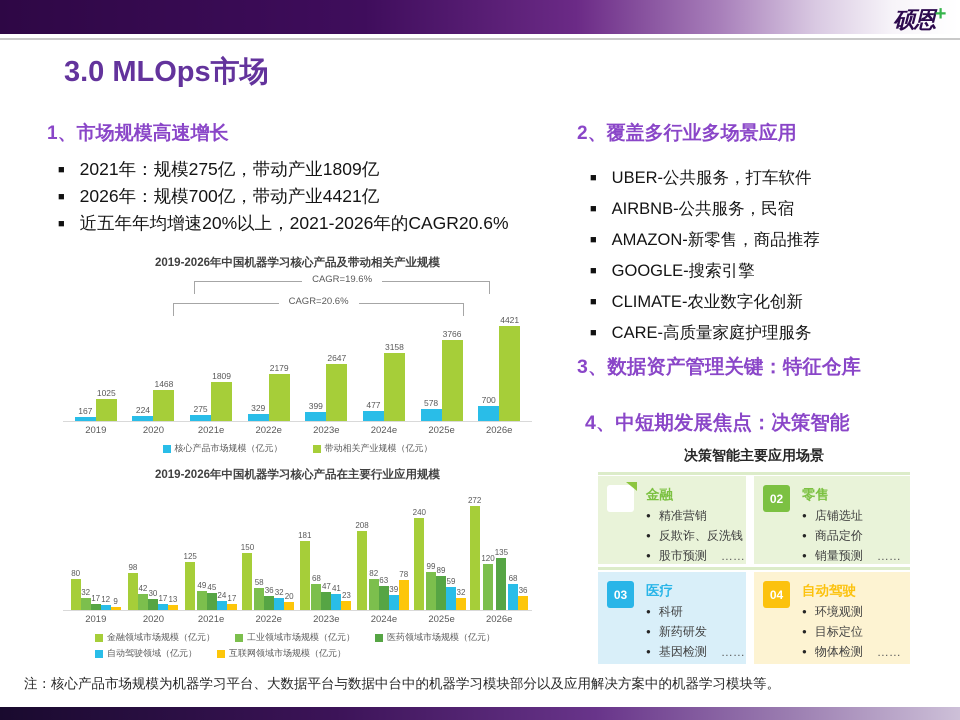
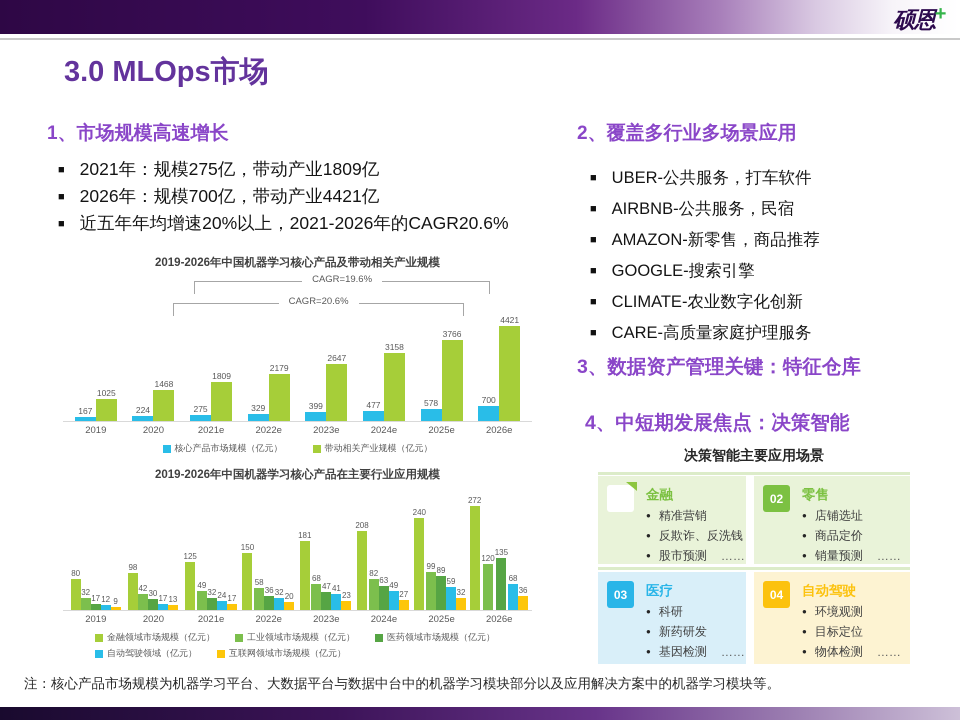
2019-2026年中国机器学习核心产品在主要行业应用规模/医药领域市场规模（亿元）/2021e: 45 -> 32
2019-2026年中国机器学习核心产品在主要行业应用规模/自动驾驶领域（亿元）/2024e: 39 -> 49
2019-2026年中国机器学习核心产品在主要行业应用规模/互联网领域市场规模（亿元）/2024e: 78 -> 27
